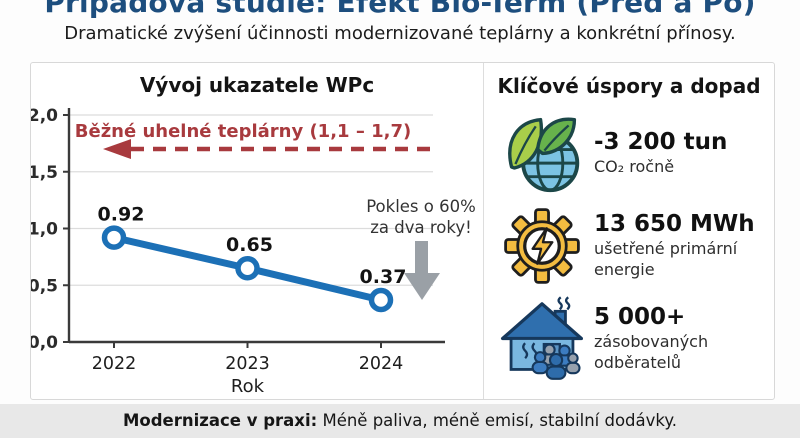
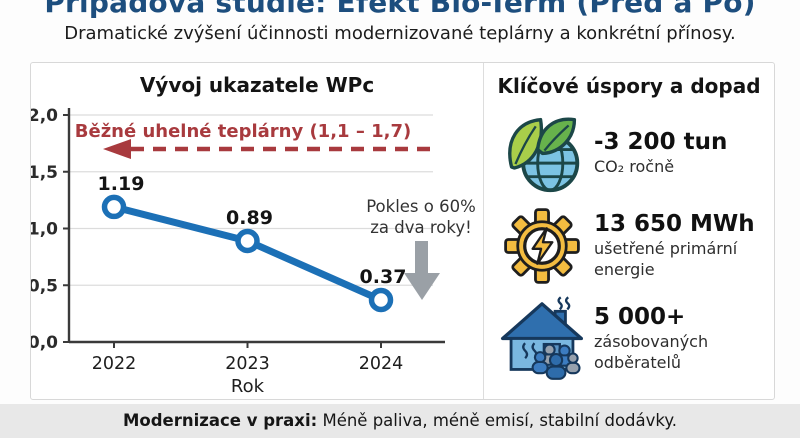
2022: 0.92 -> 1.19
2023: 0.65 -> 0.89
